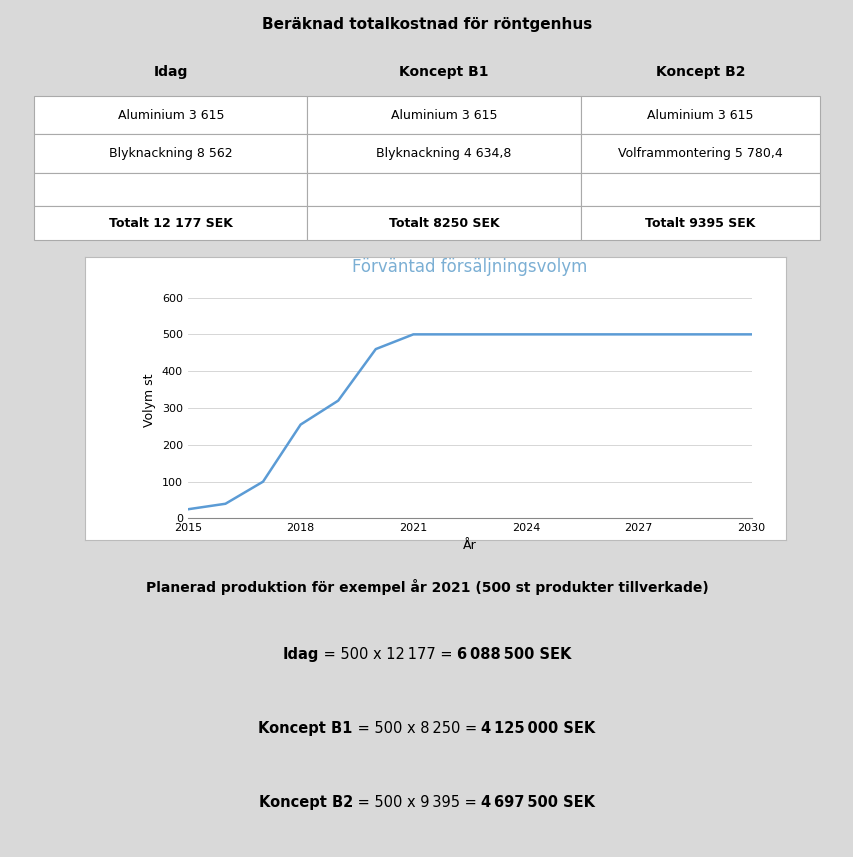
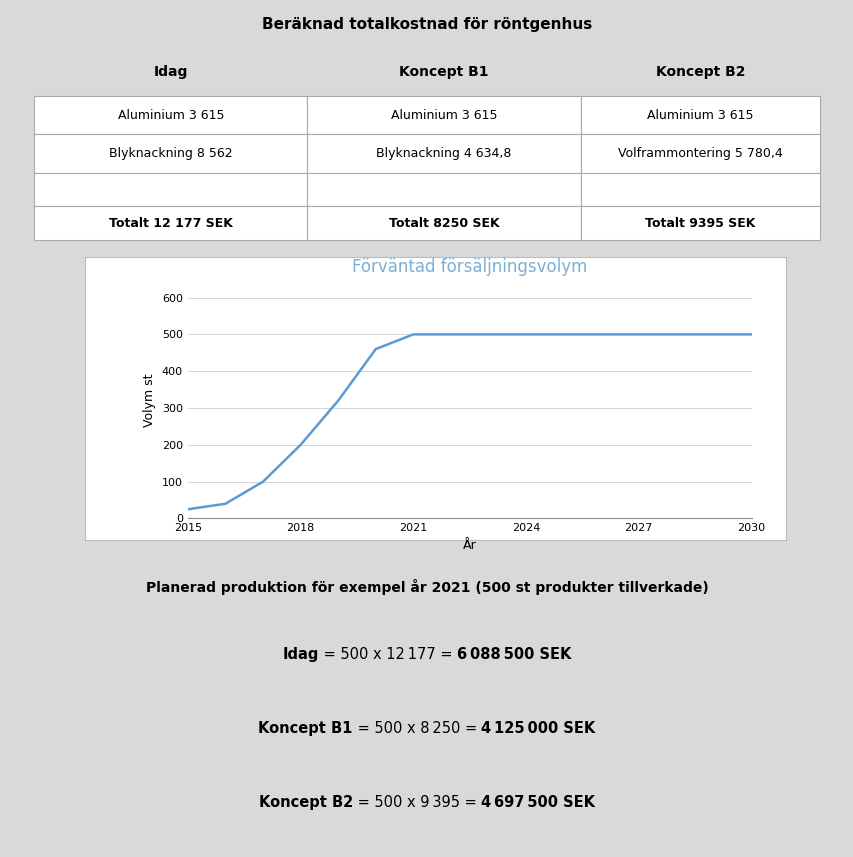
2018: 255 -> 200
